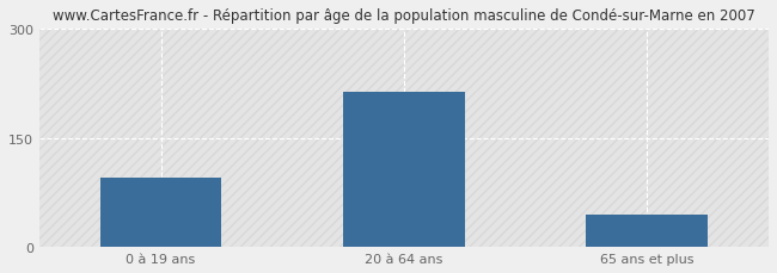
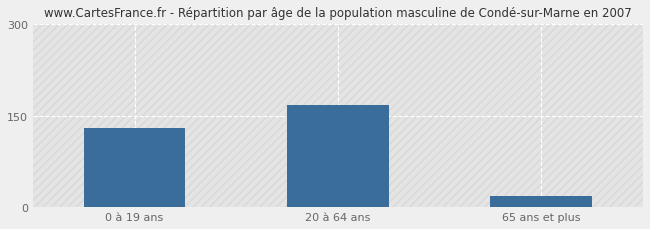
0 à 19 ans: 96 -> 130
20 à 64 ans: 214 -> 168
65 ans et plus: 44 -> 18
